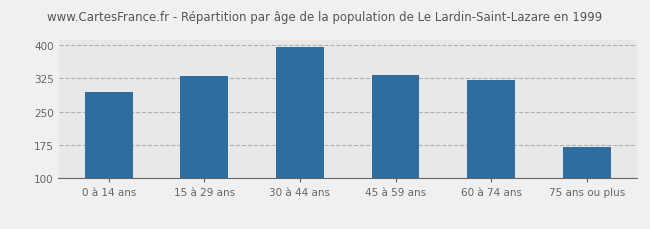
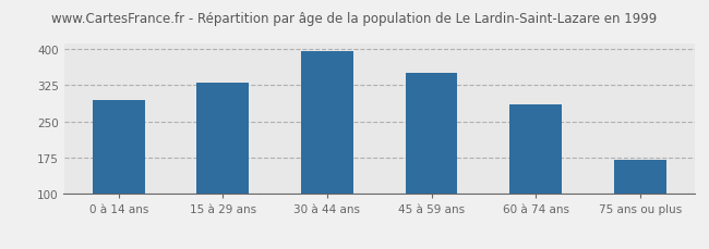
45 à 59 ans: 333 -> 350
60 à 74 ans: 322 -> 285
